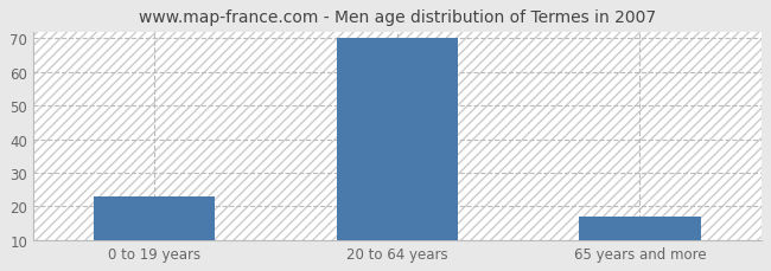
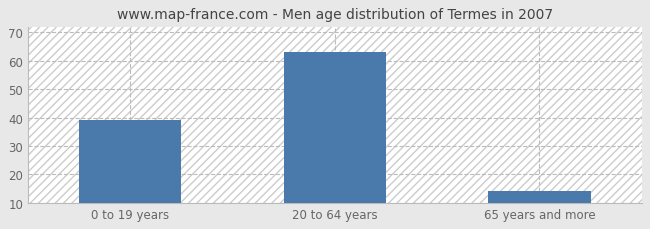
0 to 19 years: 23 -> 39
20 to 64 years: 70 -> 63
65 years and more: 17 -> 14
